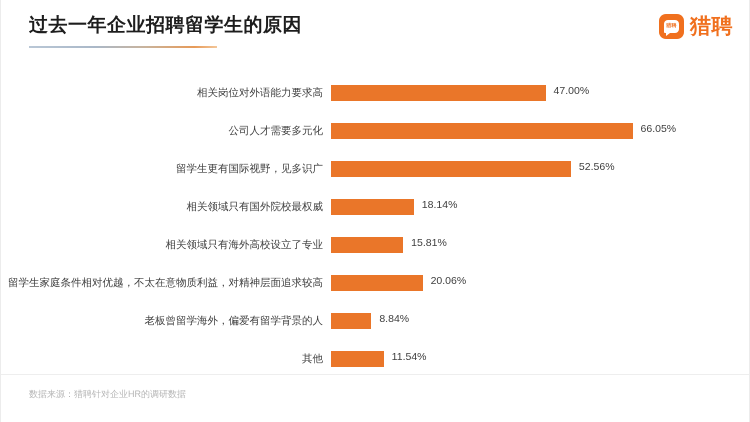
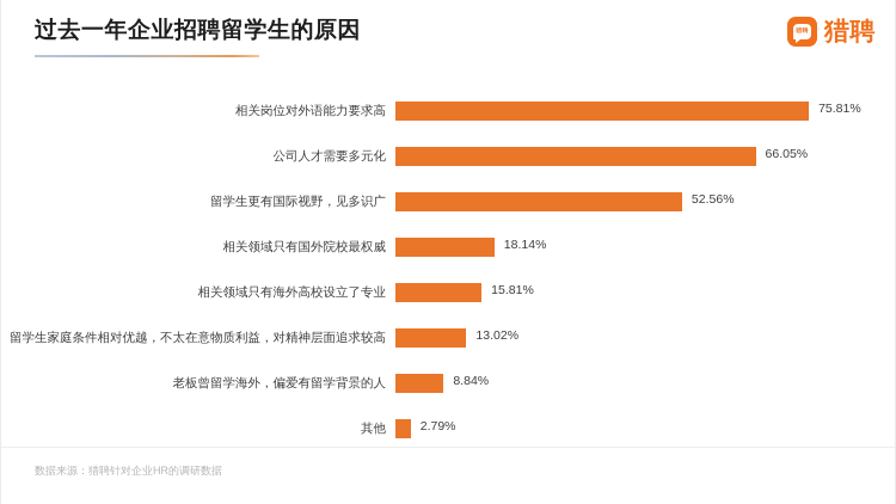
相关岗位对外语能力要求高: 47.00% -> 75.81%
留学生家庭条件相对优越，不太在意物质利益，对精神层面追求较高: 20.06% -> 13.02%
其他: 11.54% -> 2.79%
